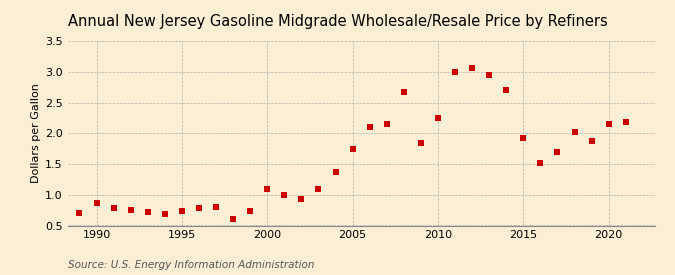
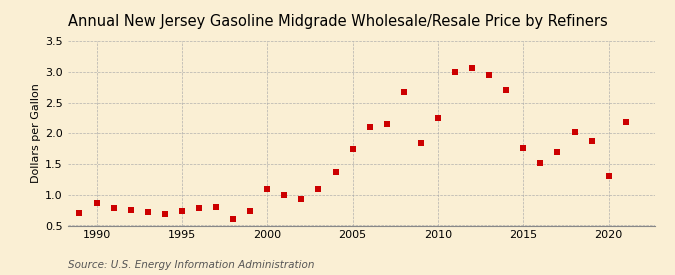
2015: 1.92 -> 1.77
2020: 2.16 -> 1.31
